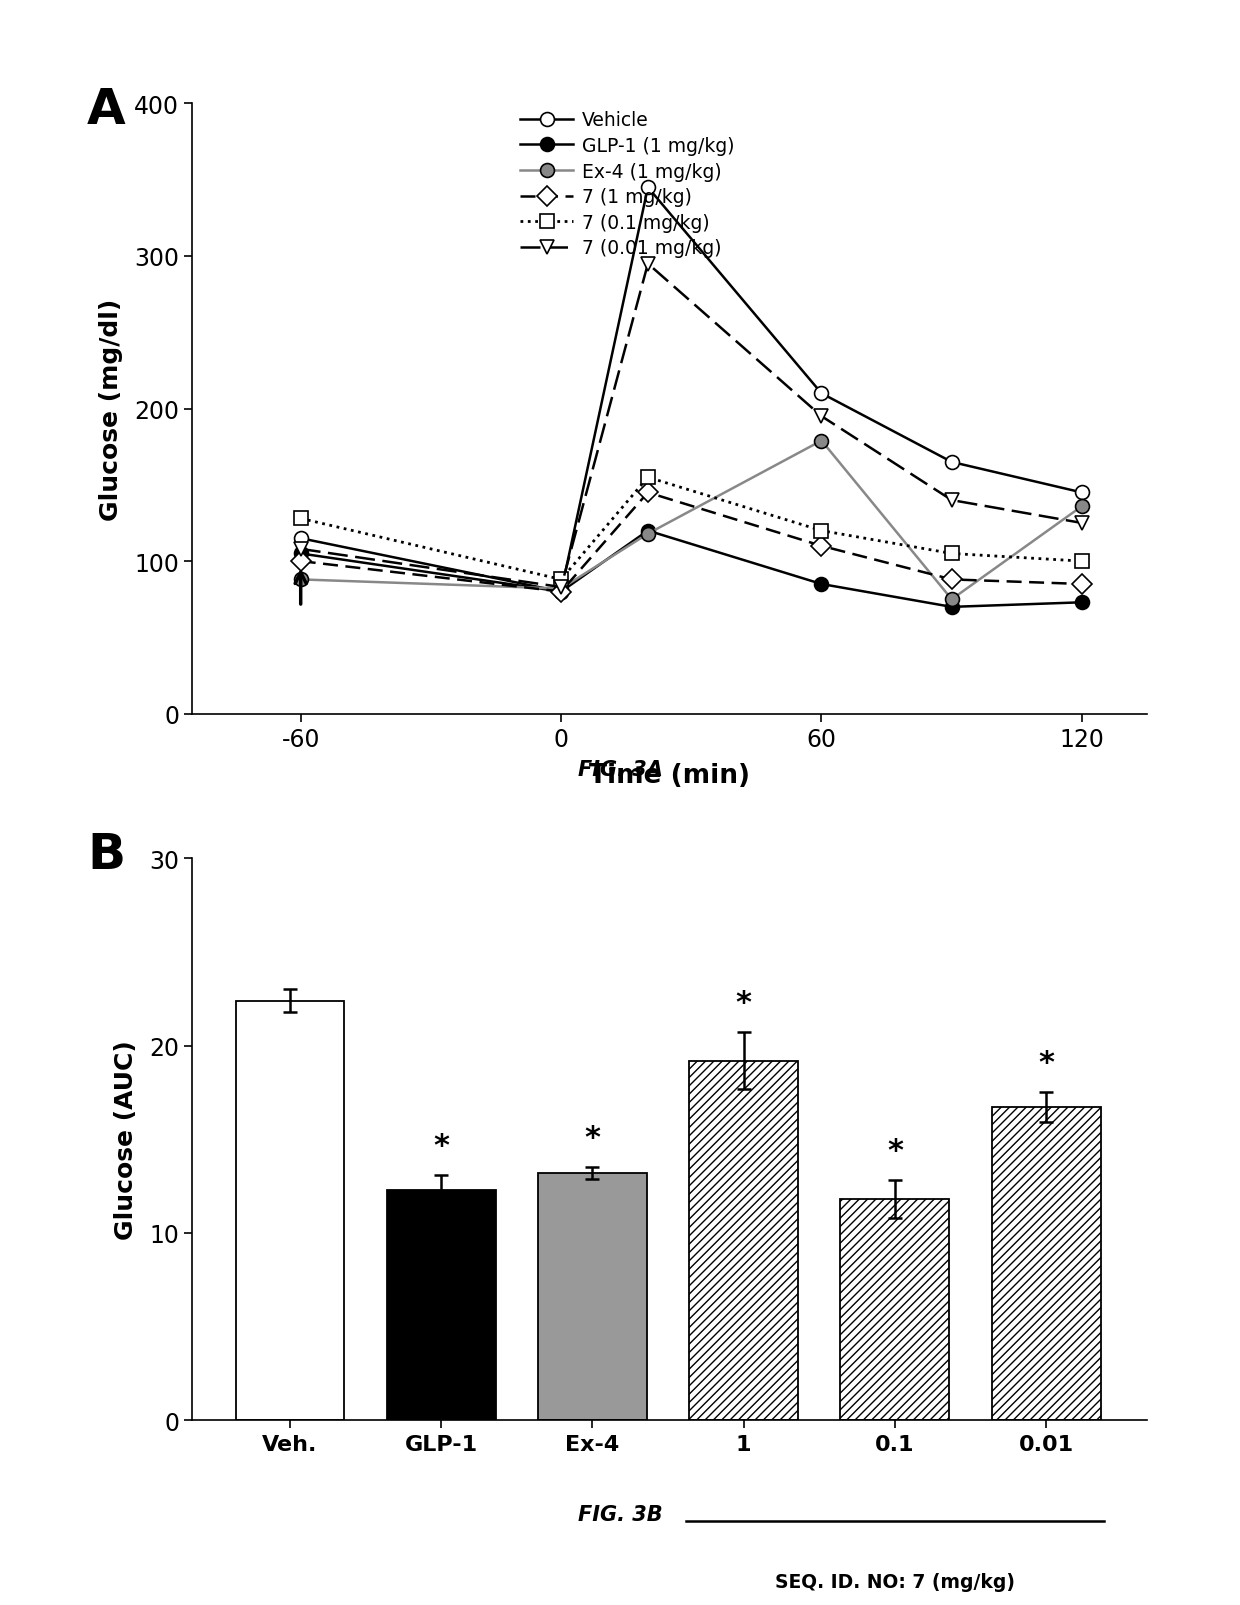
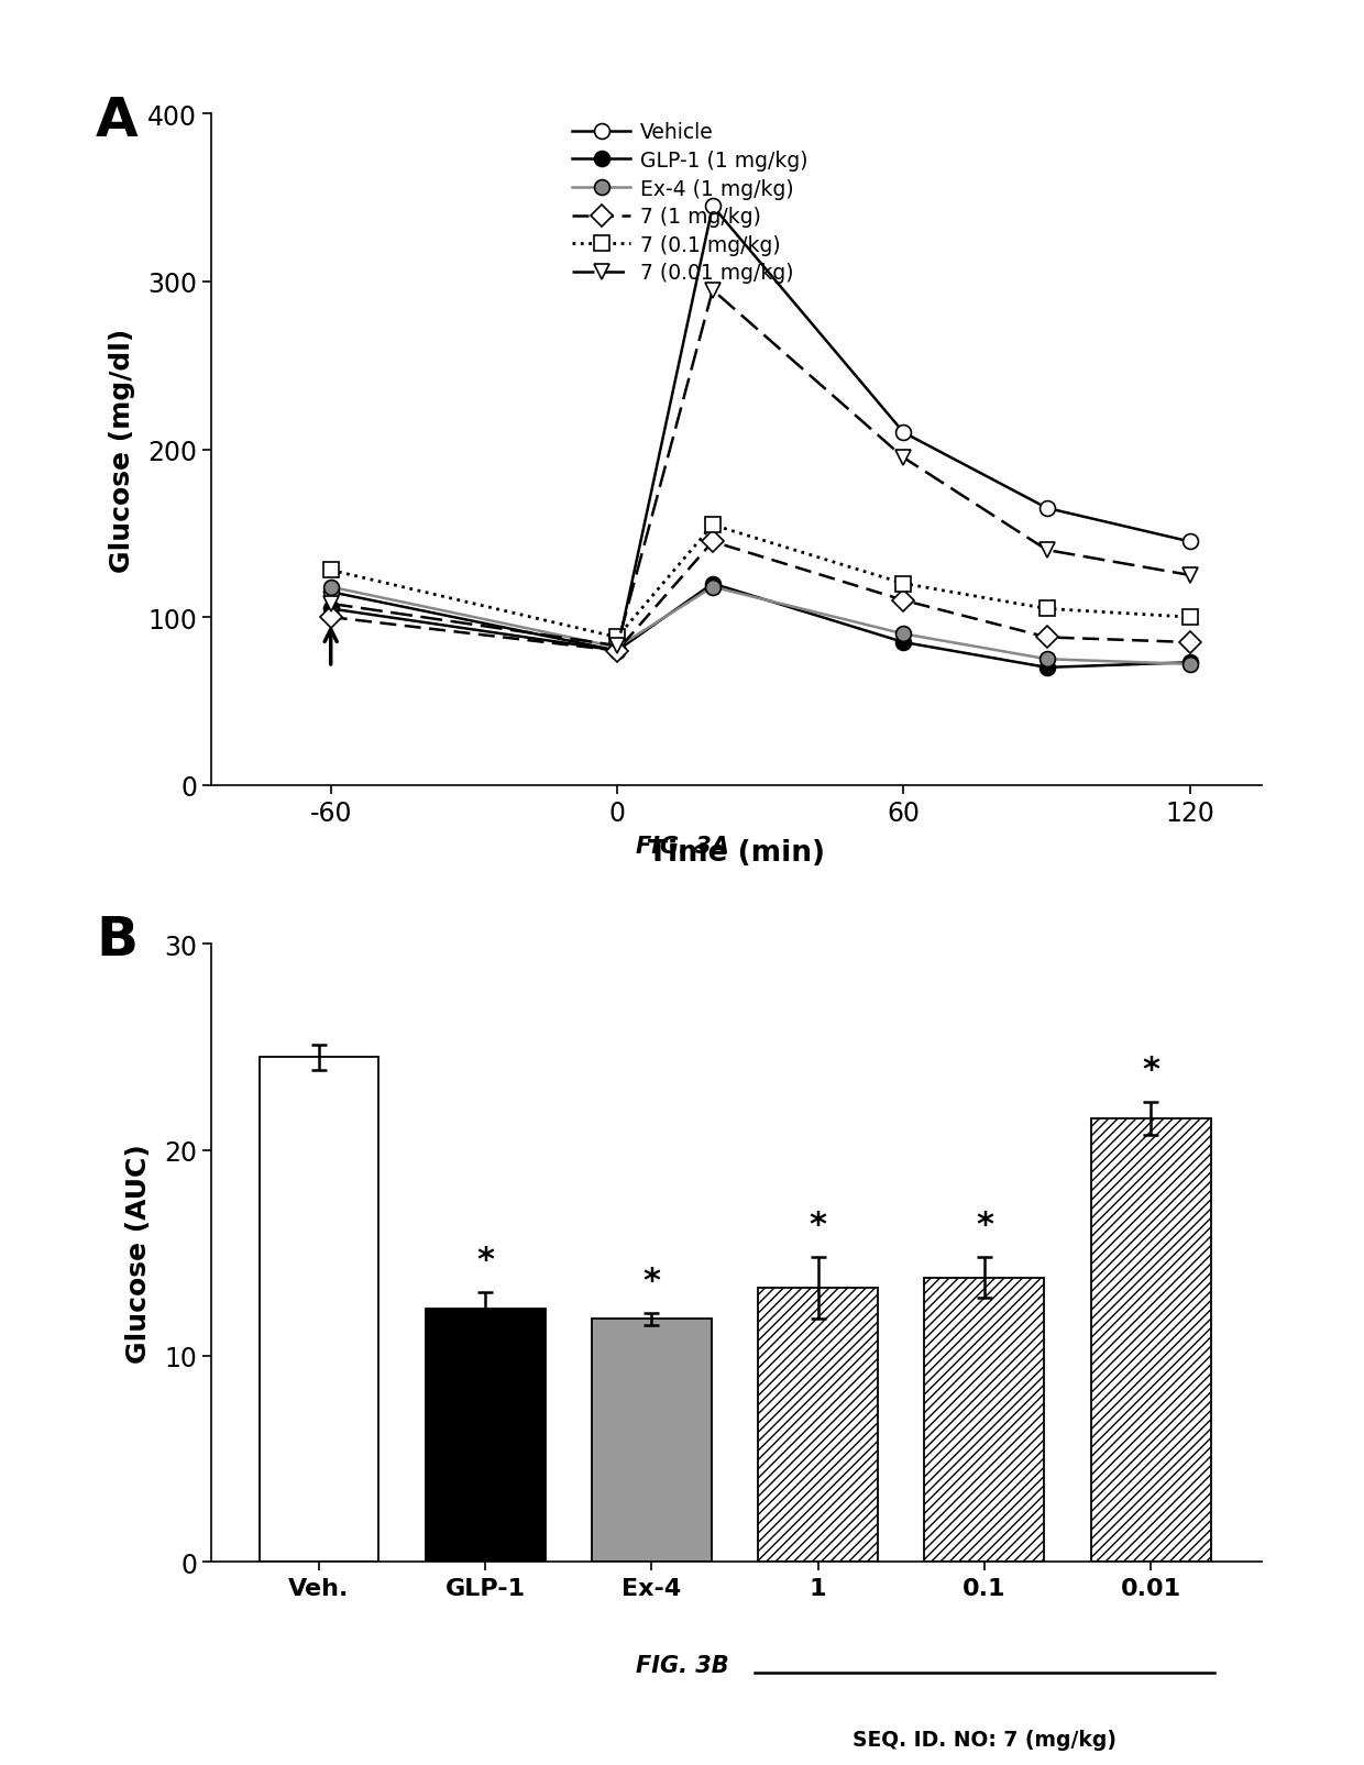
Ex-4 (1 mg/kg)/-60: 88 -> 118
Ex-4 (1 mg/kg)/60: 179 -> 90
Ex-4 (1 mg/kg)/120: 136 -> 72
Veh.: 22.4 -> 24.5
Ex-4: 13.2 -> 11.8
1: 19.2 -> 13.3
0.1: 11.8 -> 13.8
0.01: 16.7 -> 21.5
